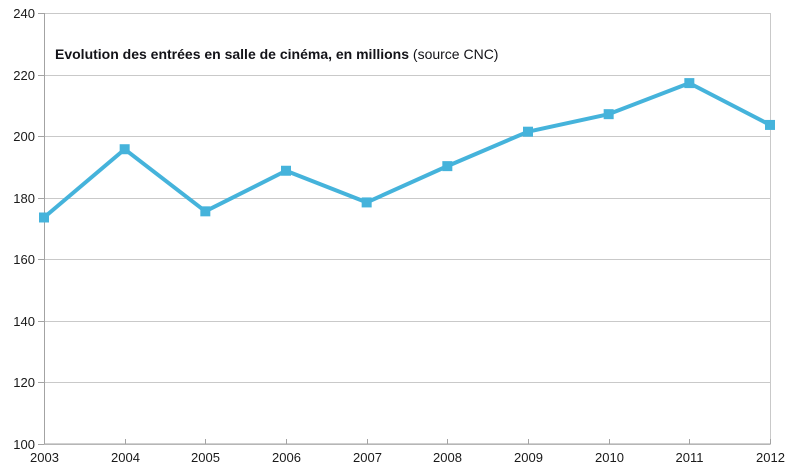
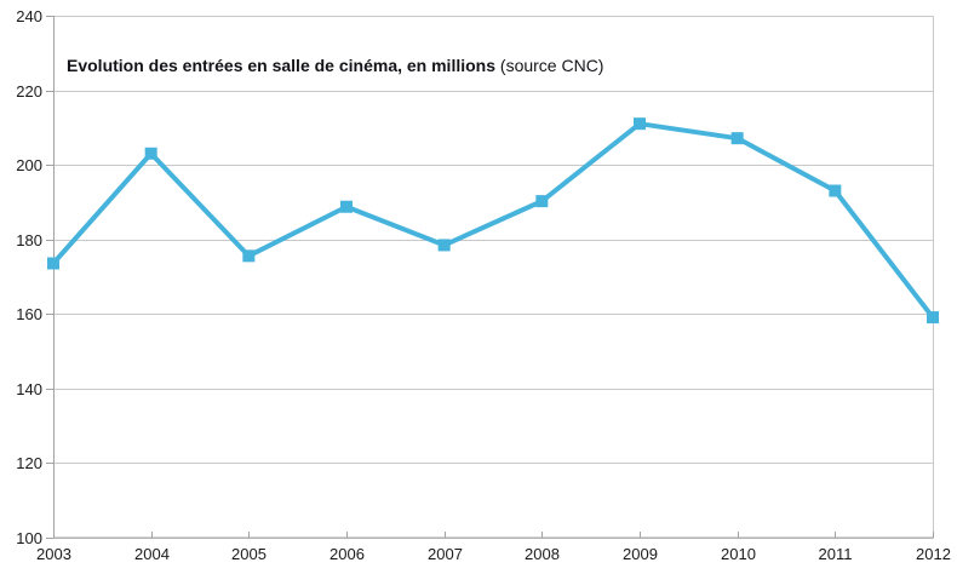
2004: 196 -> 203
2009: 201 -> 211
2011: 217 -> 193
2012: 204 -> 159
